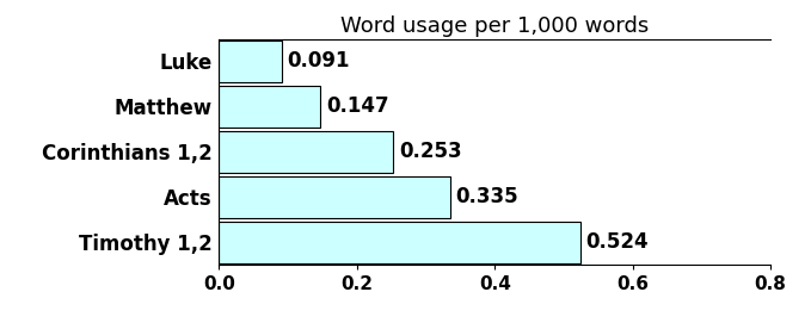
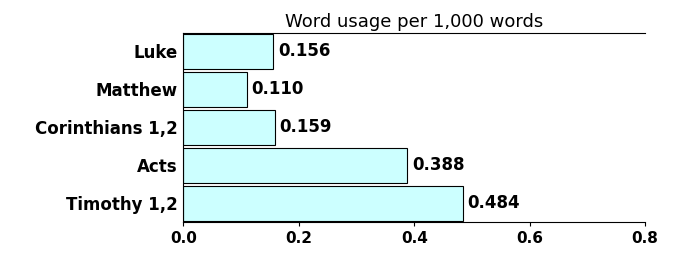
Luke: 0.091 -> 0.156
Matthew: 0.147 -> 0.110
Corinthians 1,2: 0.253 -> 0.159
Acts: 0.335 -> 0.388
Timothy 1,2: 0.524 -> 0.484
